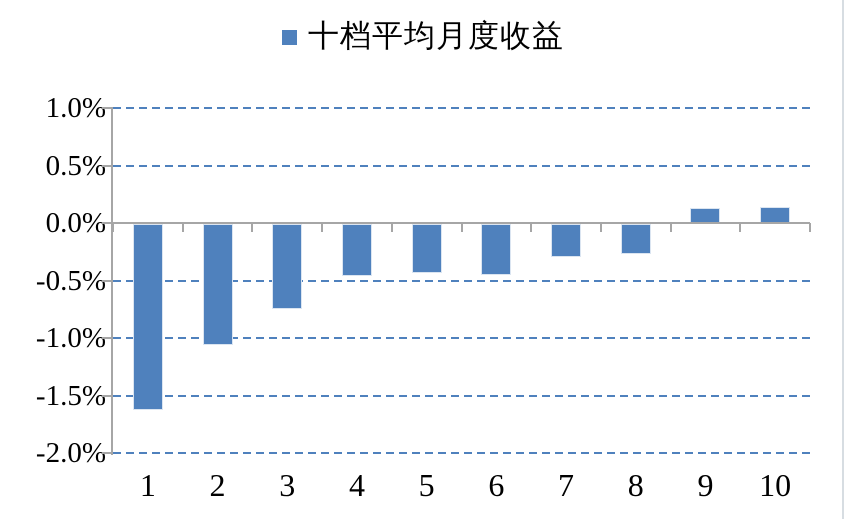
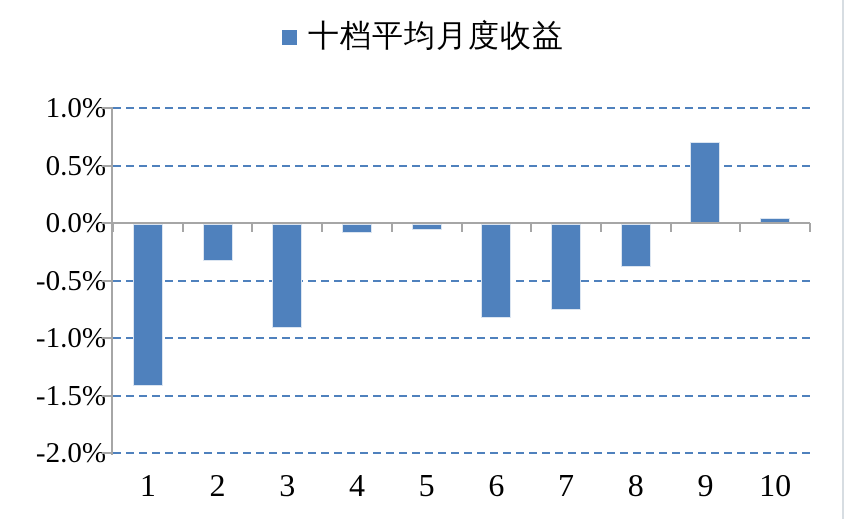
1: -1.62% -> -1.41%
2: -1.05% -> -0.32%
3: -0.74% -> -0.90%
4: -0.45% -> -0.08%
5: -0.43% -> -0.05%
6: -0.44% -> -0.82%
7: -0.29% -> -0.75%
8: -0.26% -> -0.37%
9: 0.14% -> 0.71%
10: 0.15% -> 0.05%
